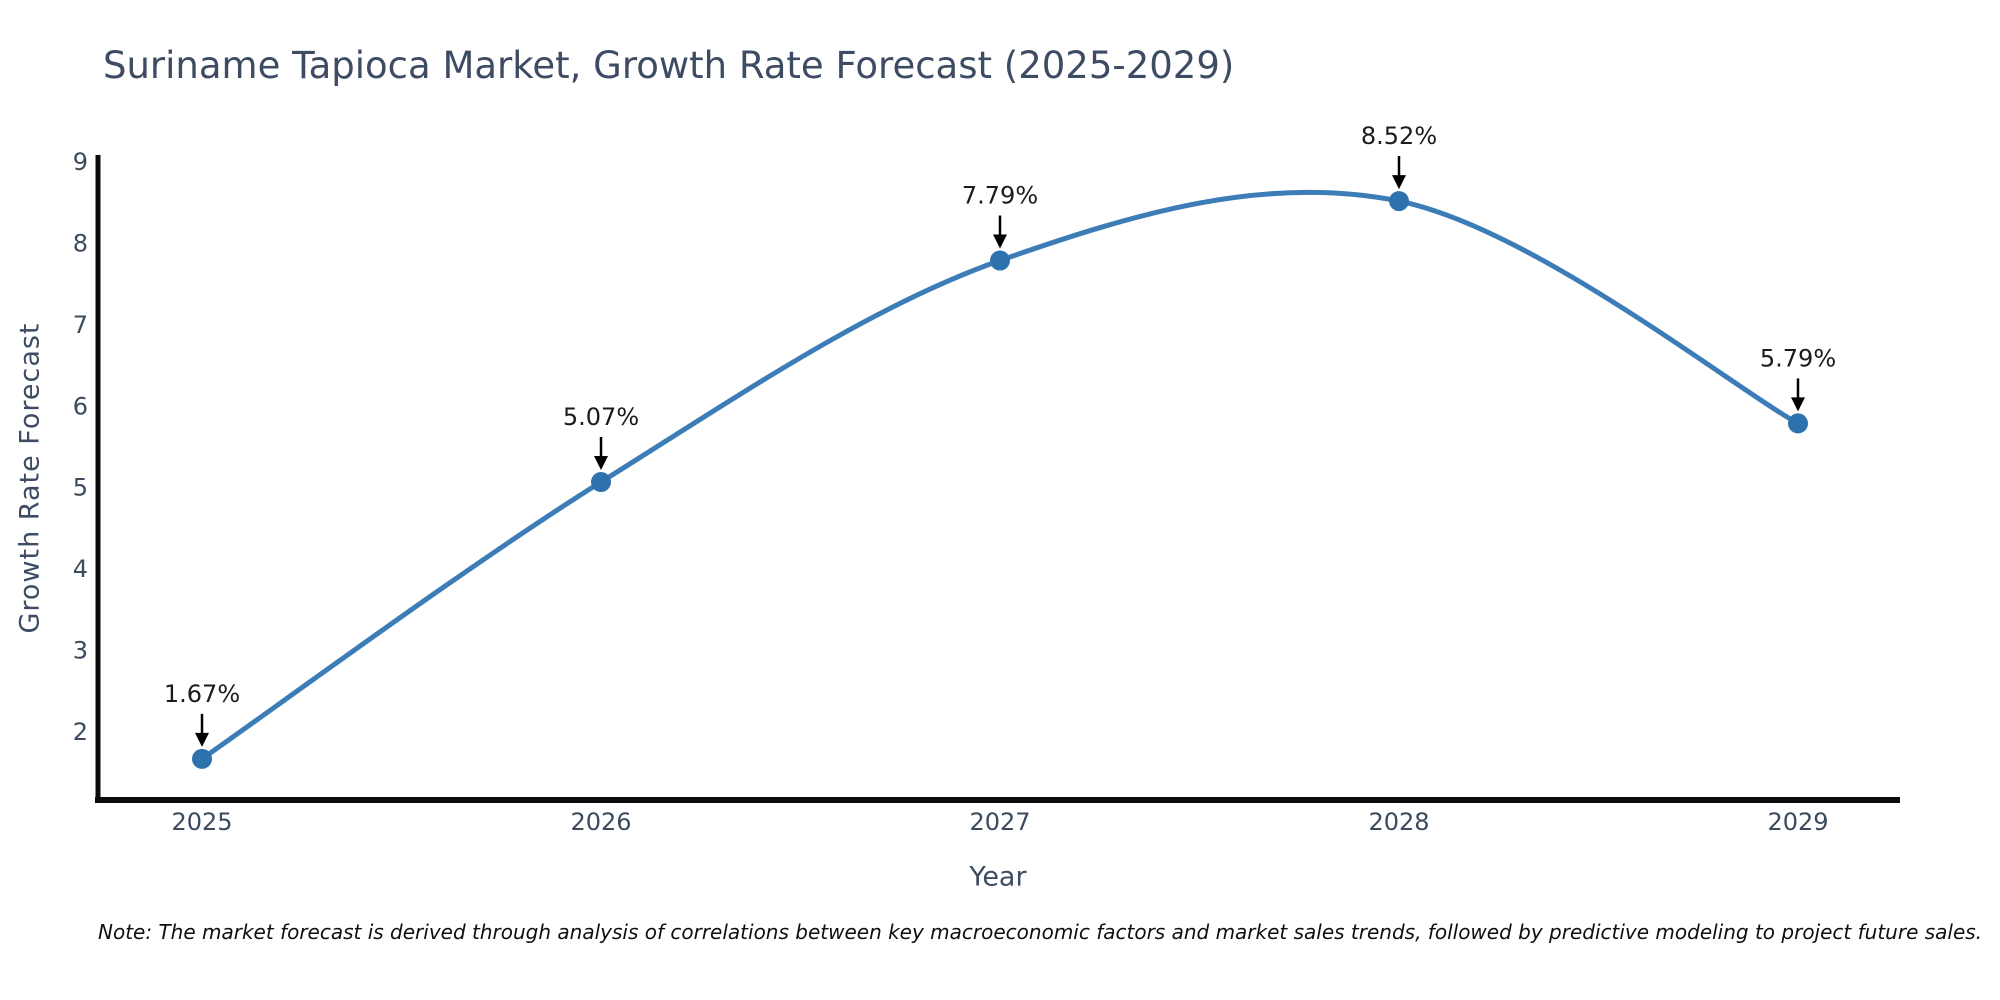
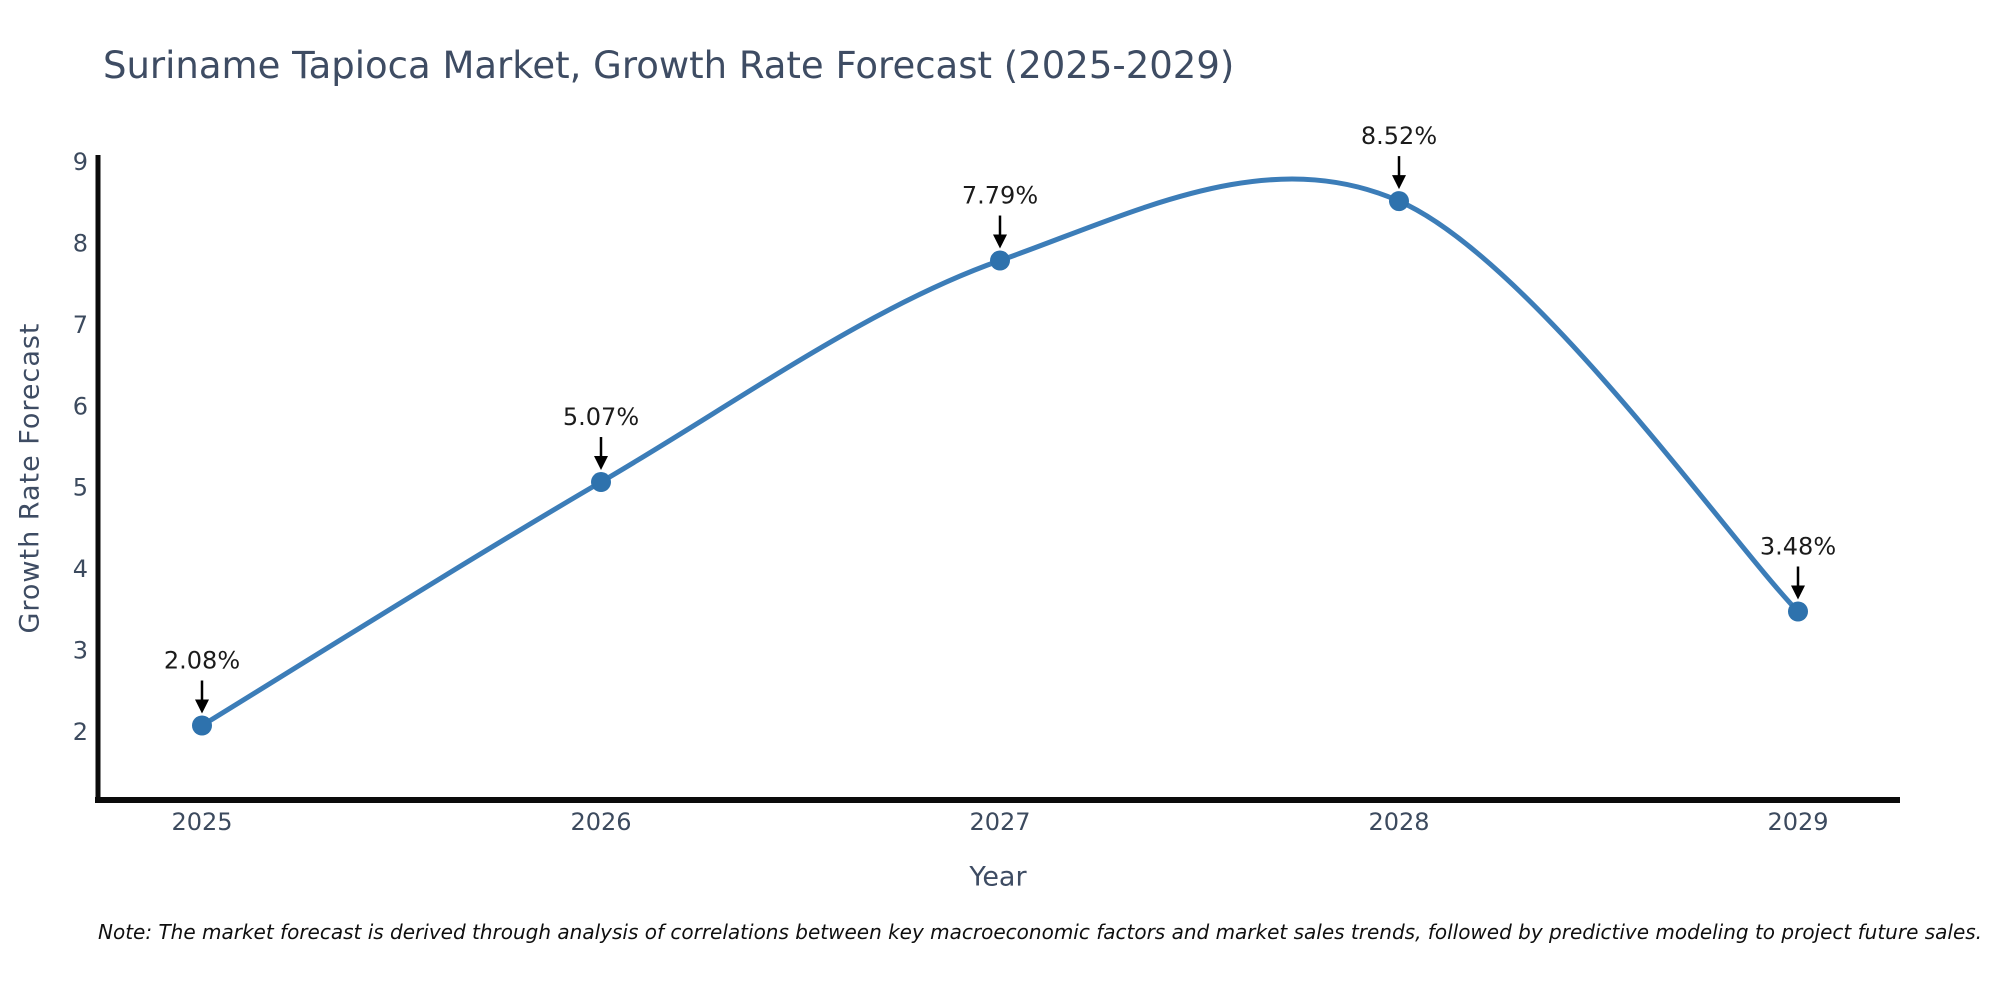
2025: 1.67% -> 2.08%
2029: 5.79% -> 3.48%
